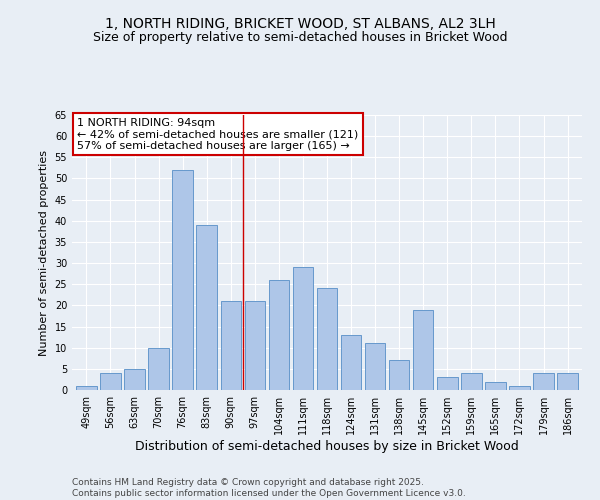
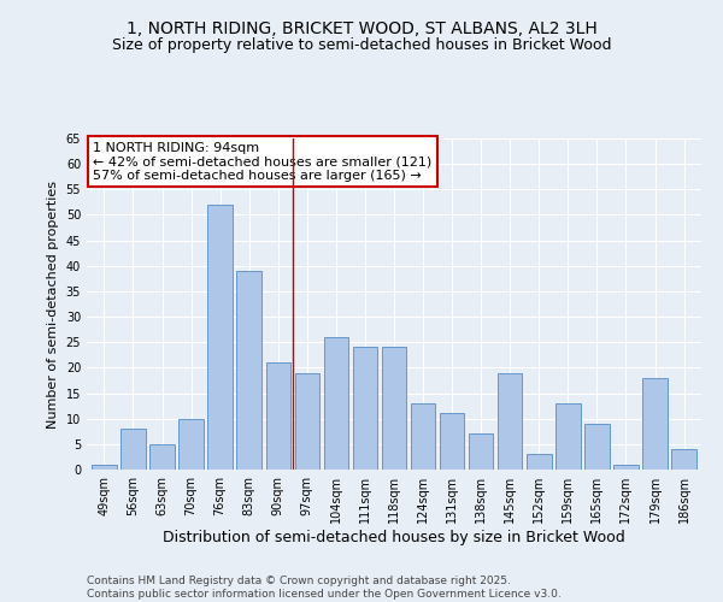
56sqm: 4 -> 8
97sqm: 21 -> 19
111sqm: 29 -> 24
159sqm: 4 -> 13
165sqm: 2 -> 9
179sqm: 4 -> 18
